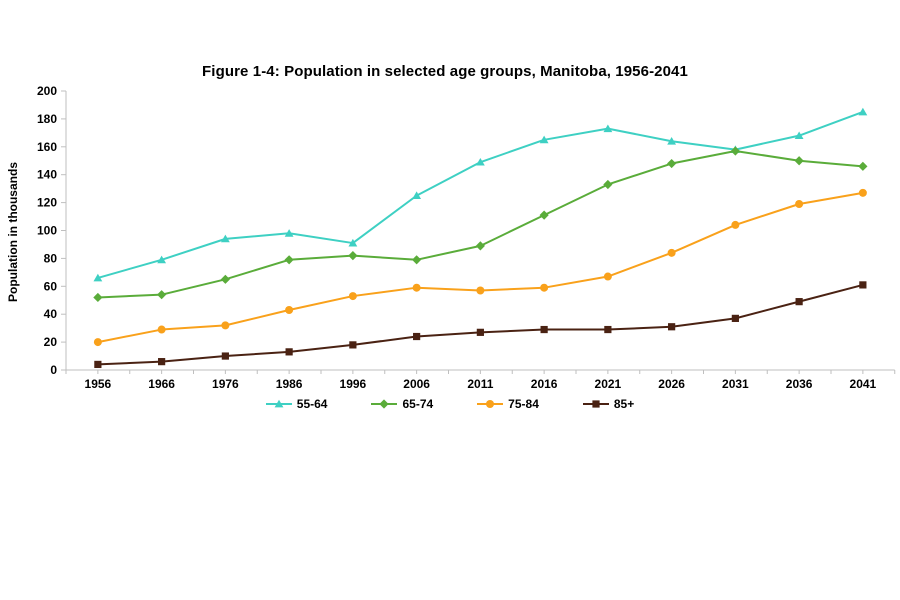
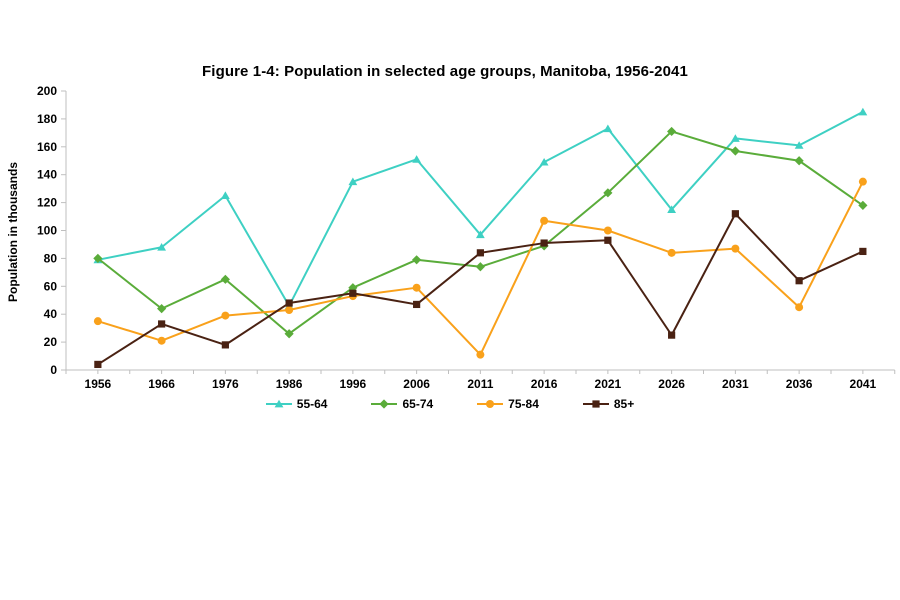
55-64/1956: 66 -> 79
65-74/1956: 52 -> 80
75-84/1956: 20 -> 35
55-64/1966: 79 -> 88
65-74/1966: 54 -> 44
75-84/1966: 29 -> 21
85+/1966: 6 -> 33
55-64/1976: 94 -> 125
75-84/1976: 32 -> 39
85+/1976: 10 -> 18
55-64/1986: 98 -> 46
65-74/1986: 79 -> 26
85+/1986: 13 -> 48
55-64/1996: 91 -> 135
65-74/1996: 82 -> 59
85+/1996: 18 -> 55
55-64/2006: 125 -> 151
85+/2006: 24 -> 47
55-64/2011: 149 -> 97
65-74/2011: 89 -> 74
75-84/2011: 57 -> 11
85+/2011: 27 -> 84
55-64/2016: 165 -> 149
65-74/2016: 111 -> 89
75-84/2016: 59 -> 107
85+/2016: 29 -> 91
65-74/2021: 133 -> 127
75-84/2021: 67 -> 100
85+/2021: 29 -> 93
55-64/2026: 164 -> 115
65-74/2026: 148 -> 171
85+/2026: 31 -> 25
55-64/2031: 158 -> 166
75-84/2031: 104 -> 87
85+/2031: 37 -> 112
55-64/2036: 168 -> 161
75-84/2036: 119 -> 45
85+/2036: 49 -> 64
65-74/2041: 146 -> 118
75-84/2041: 127 -> 135
85+/2041: 61 -> 85
